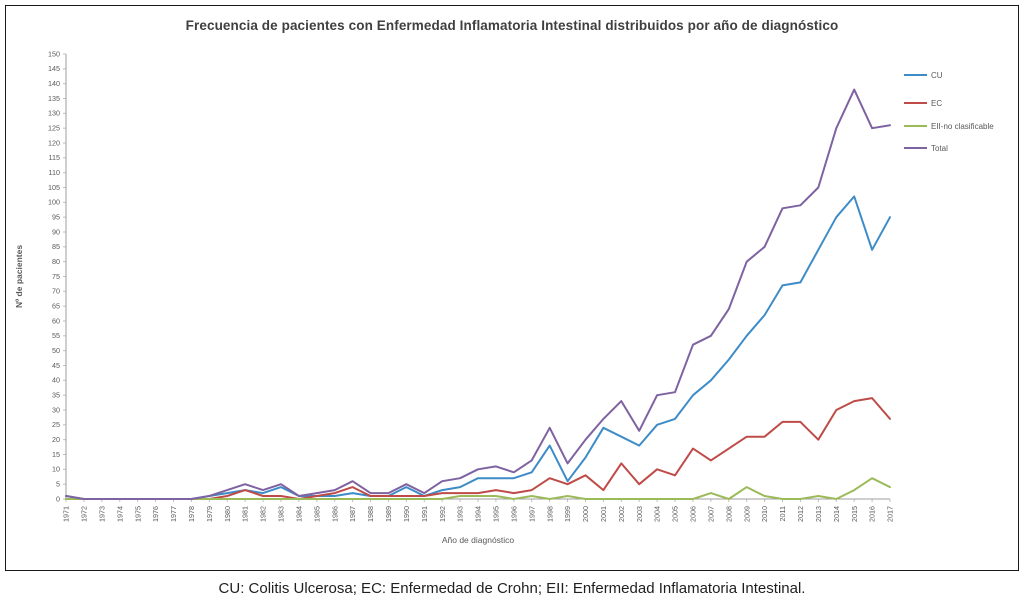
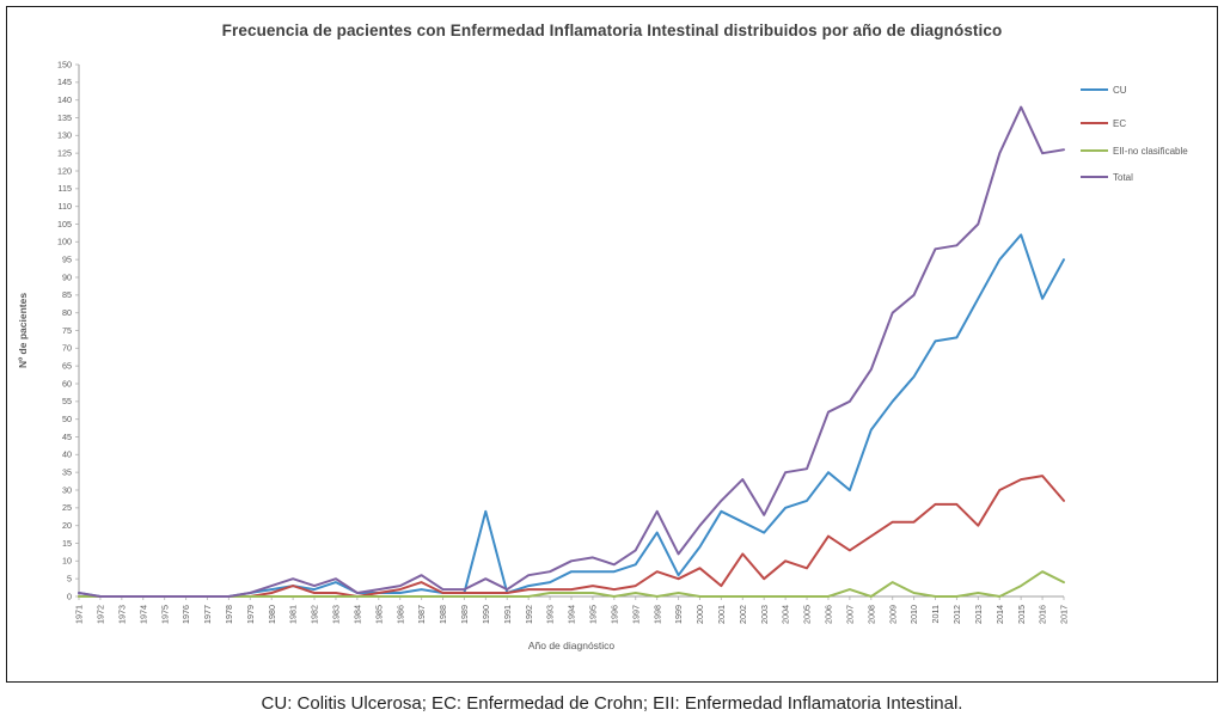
CU/1990: 4 -> 24
CU/2007: 40 -> 30
